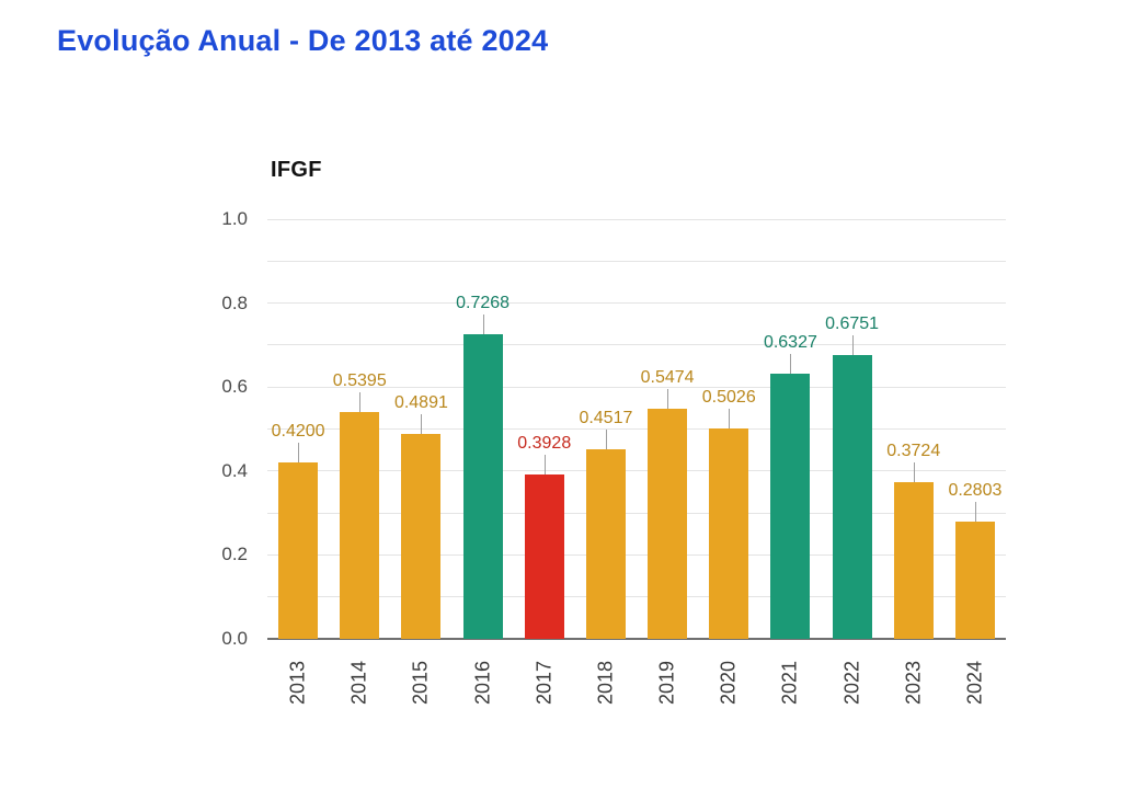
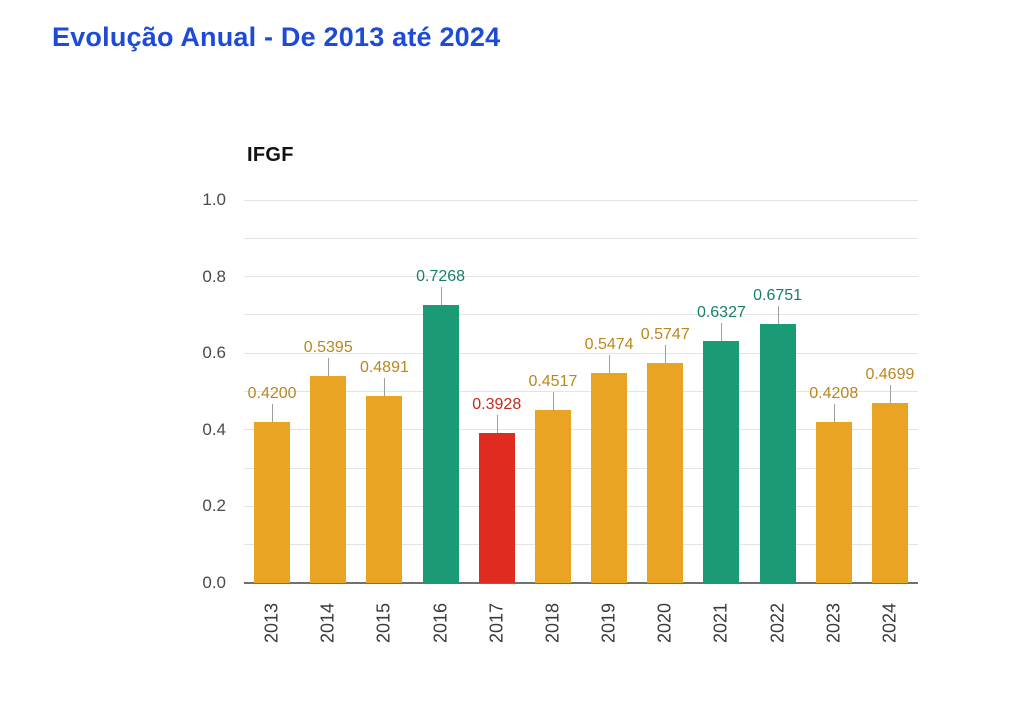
2020: 0.5026 -> 0.5747
2023: 0.3724 -> 0.4208
2024: 0.2803 -> 0.4699
